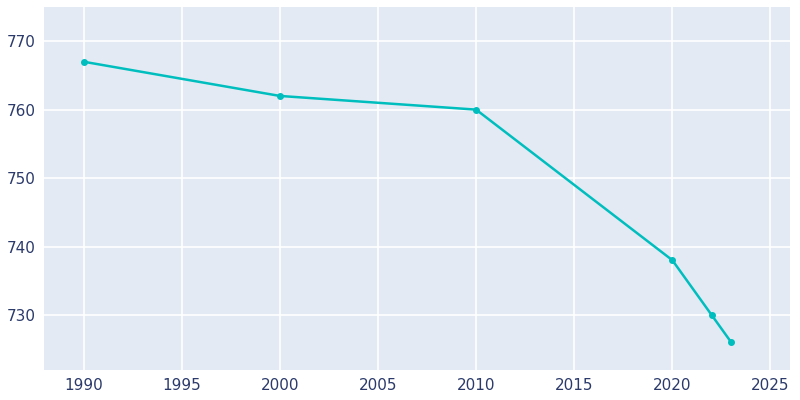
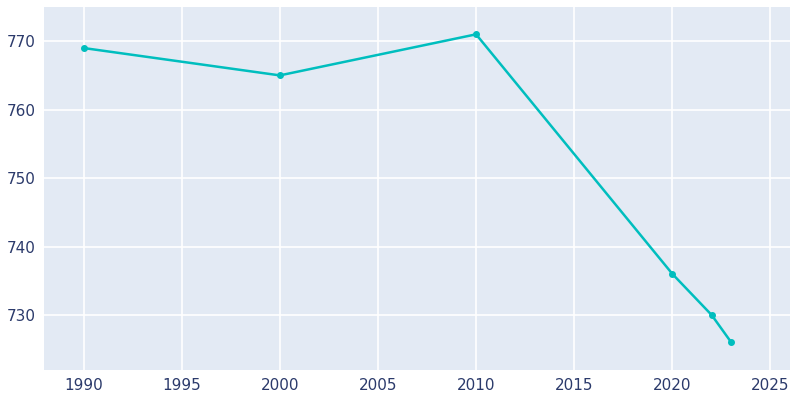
1990: 767 -> 769
2000: 762 -> 765
2010: 760 -> 771
2020: 738 -> 736
